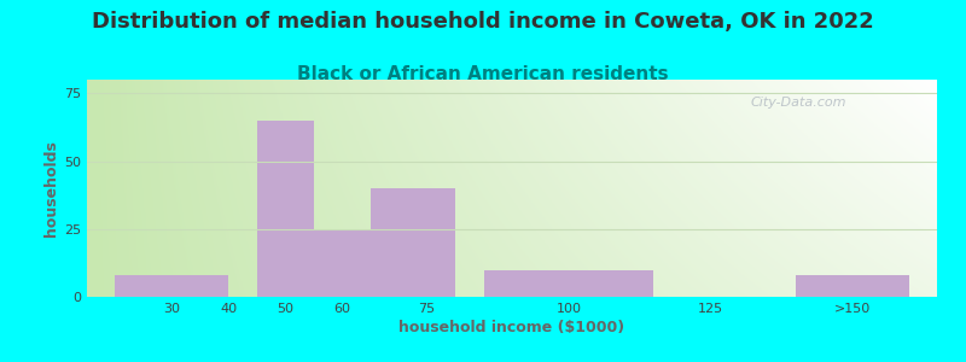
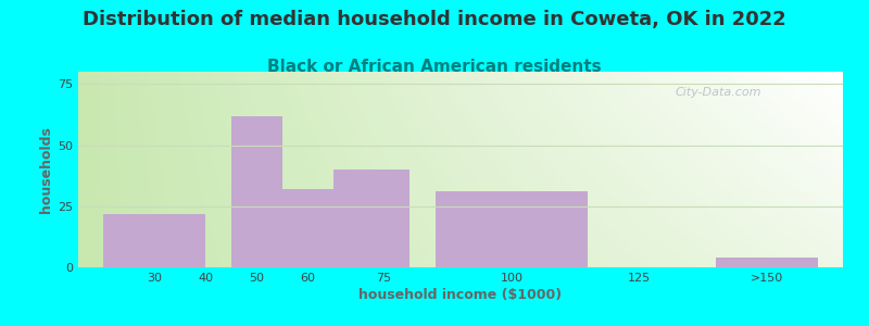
30: 8 -> 22
50: 65 -> 62
60: 25 -> 32
100: 10 -> 31
>150: 8 -> 4
